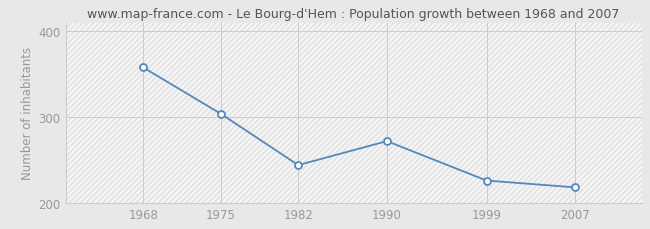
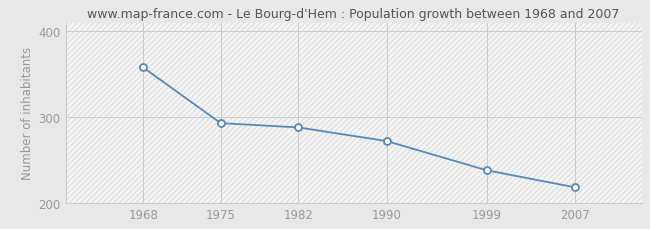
1975: 304 -> 293
1982: 244 -> 288
1999: 226 -> 238
